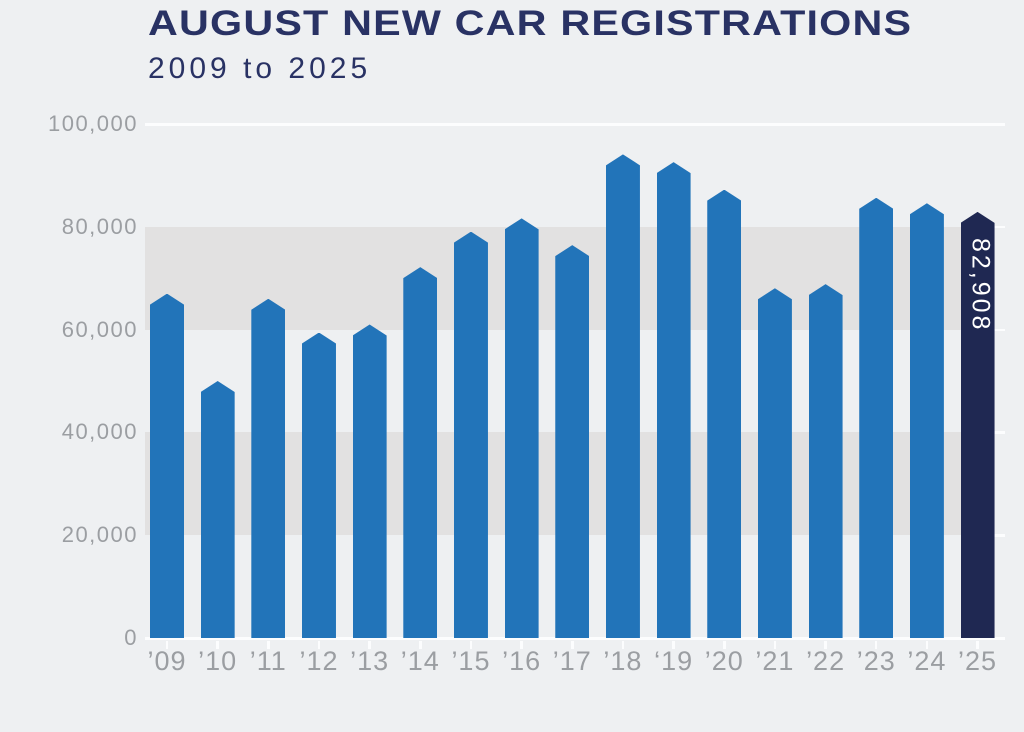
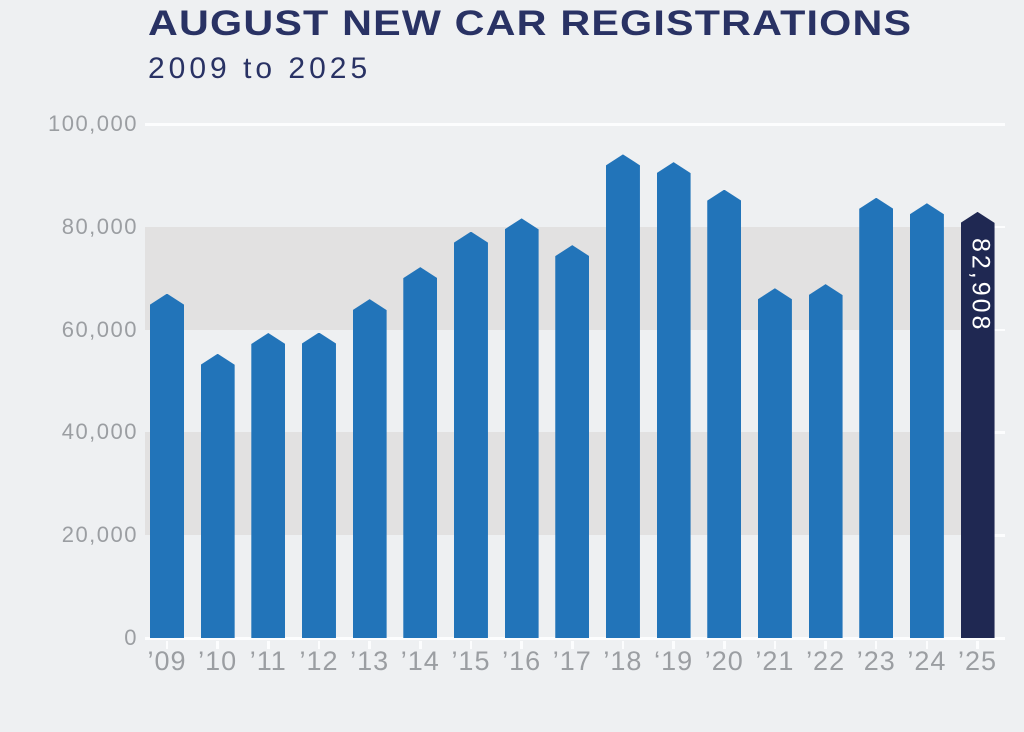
’10: 50000 -> 55000
’11: 66000 -> 59000
’13: 61000 -> 66000
